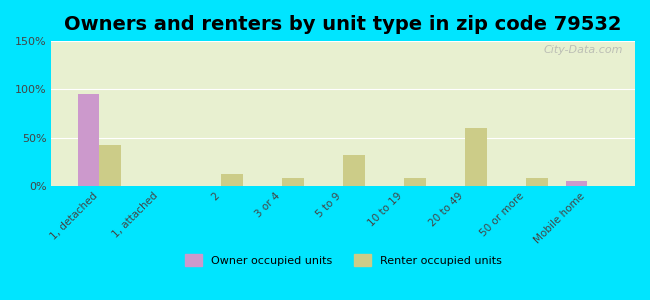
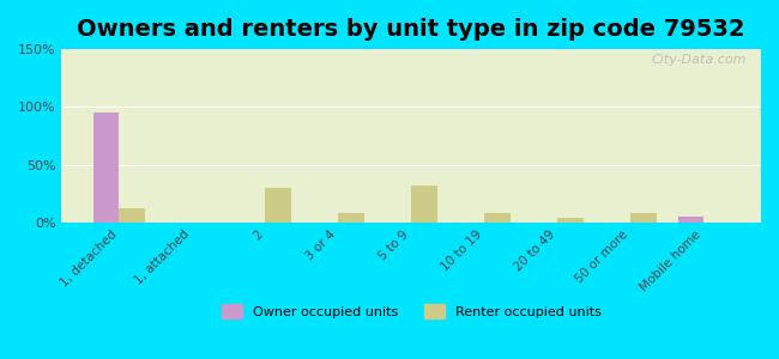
Renter occupied units/1, detached: 42% -> 12%
Renter occupied units/2: 12% -> 30%
Renter occupied units/20 to 49: 60% -> 4%
